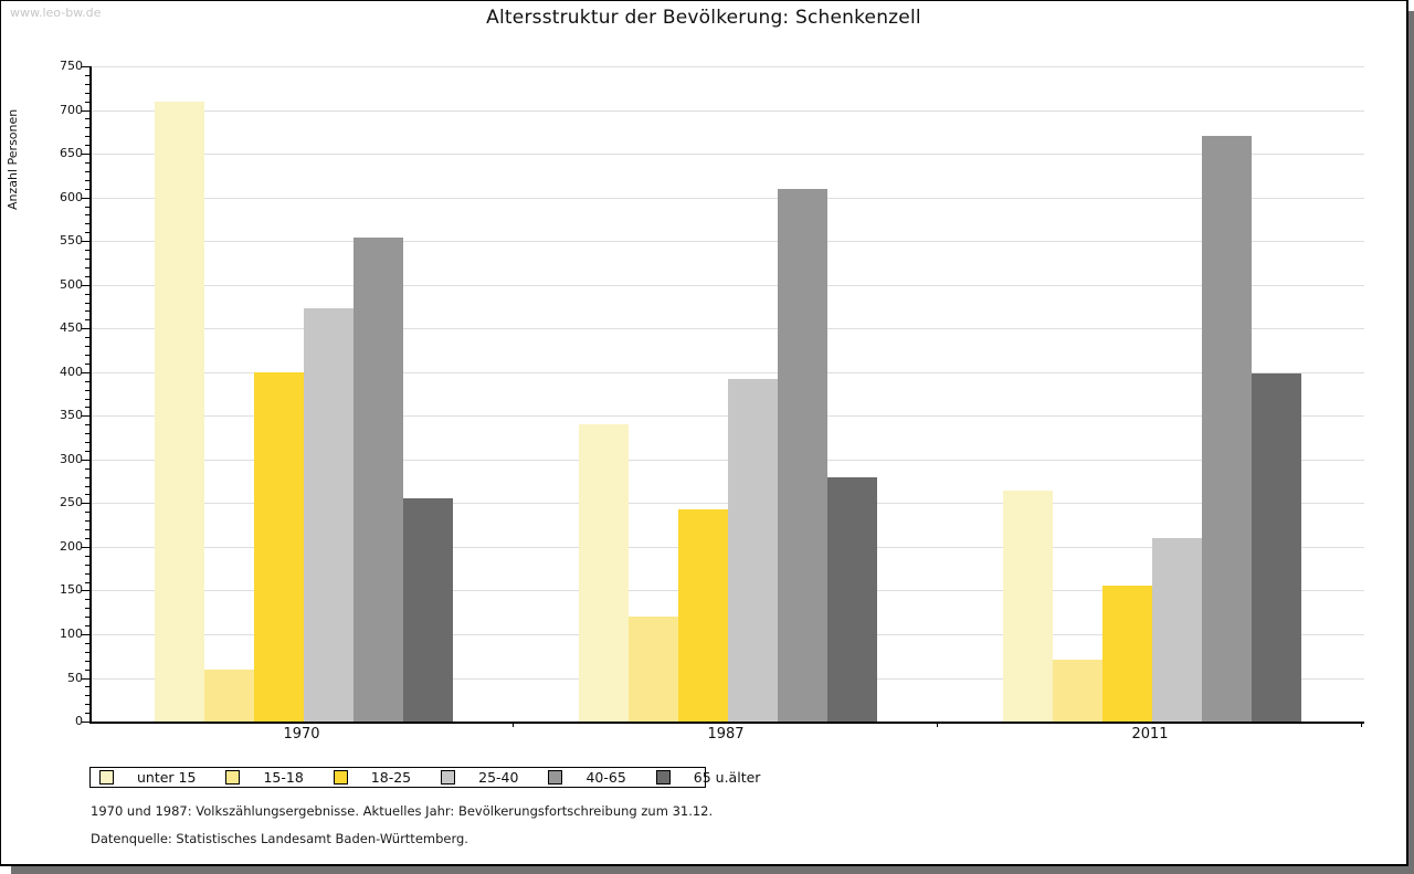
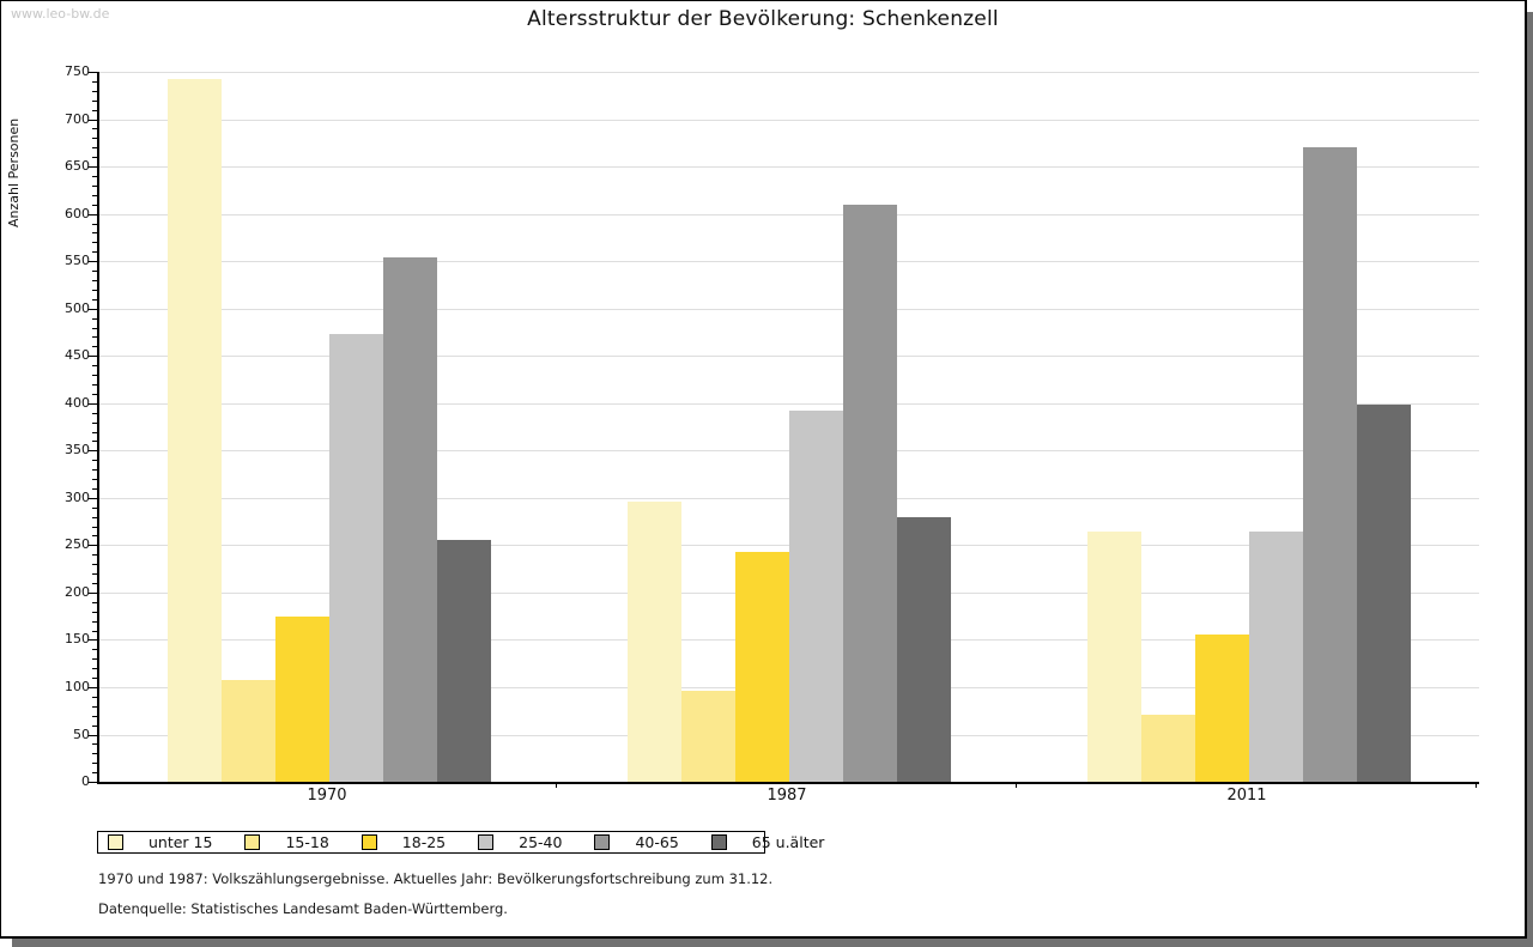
unter 15/1970: 710 -> 740
15-18/1970: 60 -> 110
18-25/1970: 400 -> 170
unter 15/1987: 340 -> 300
15-18/1987: 120 -> 100
25-40/2011: 210 -> 260
